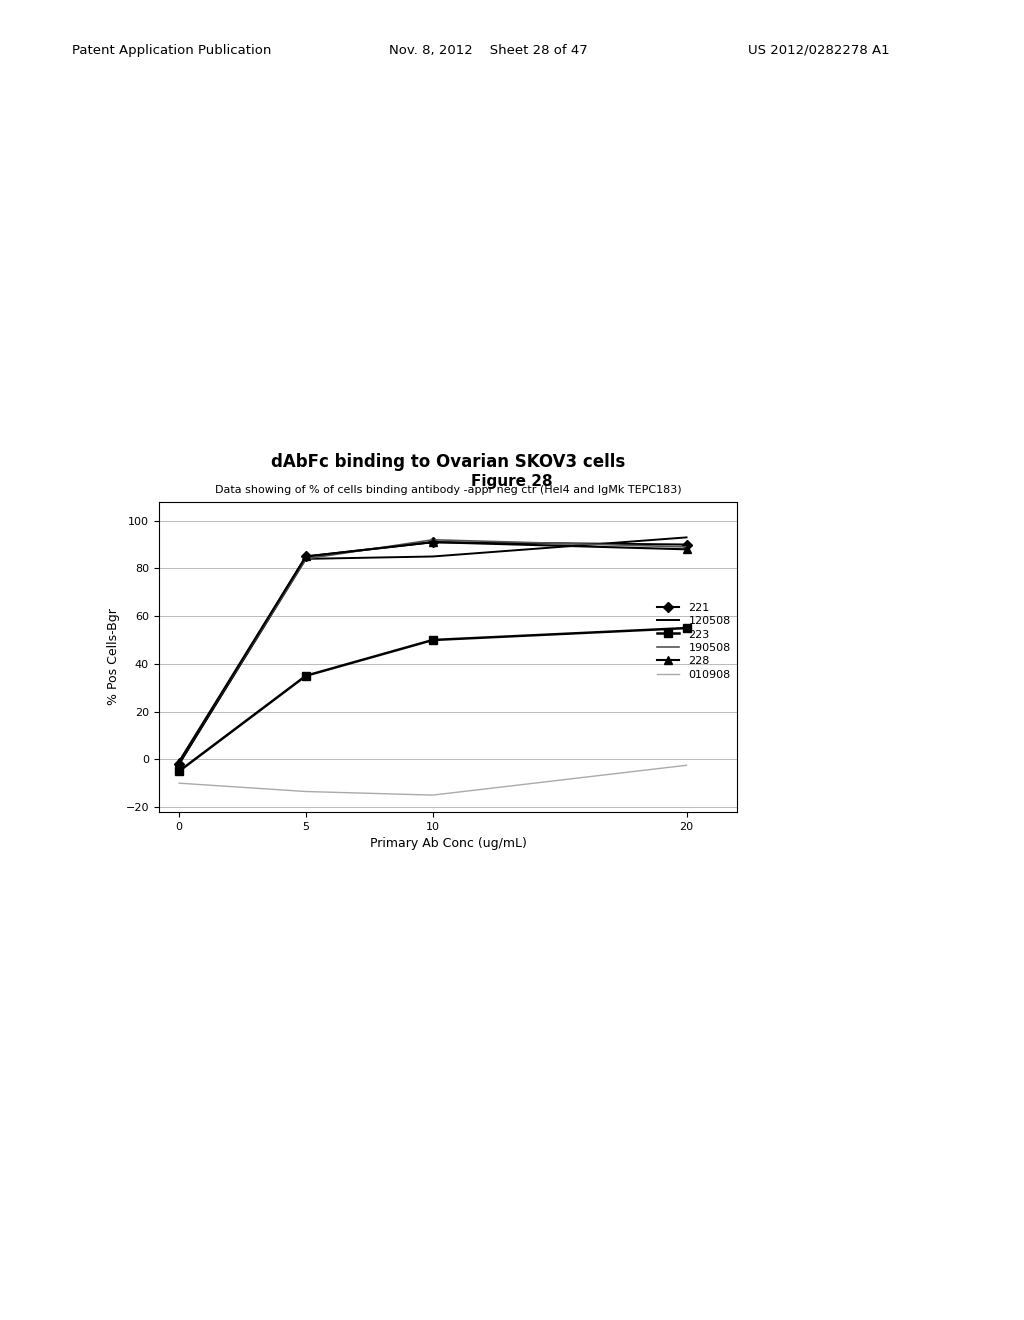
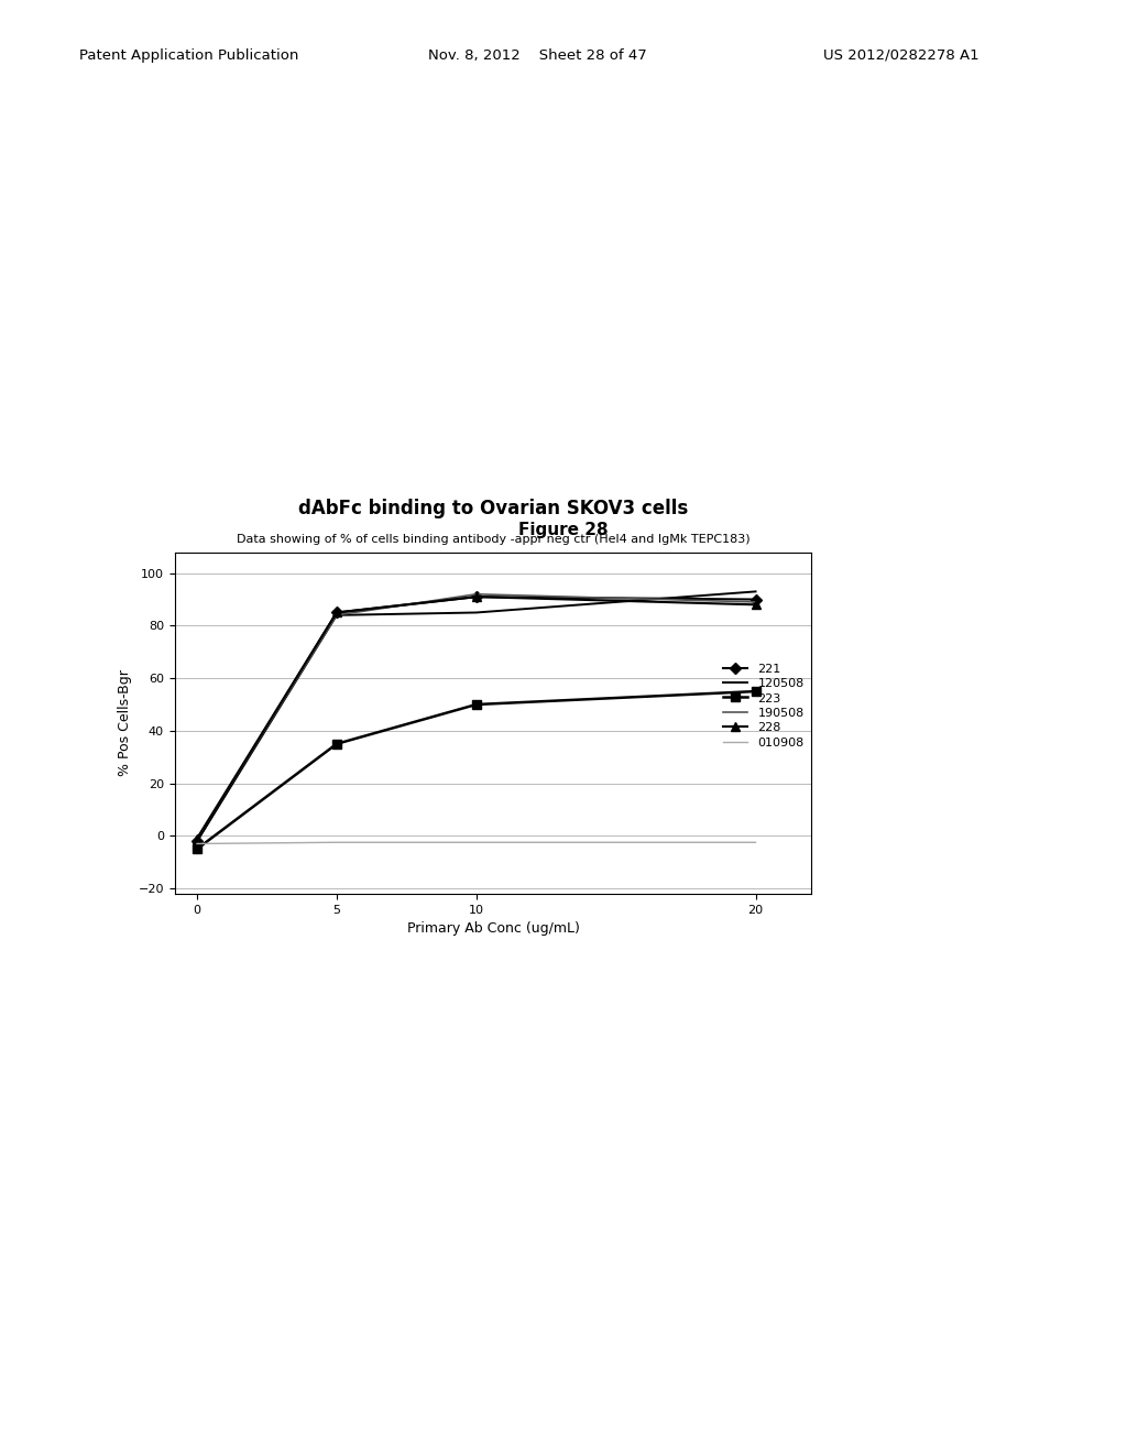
010908/0: -10.0 -> -3.0
010908/5: -13.5 -> -2.5
010908/10: -15.0 -> -2.5
